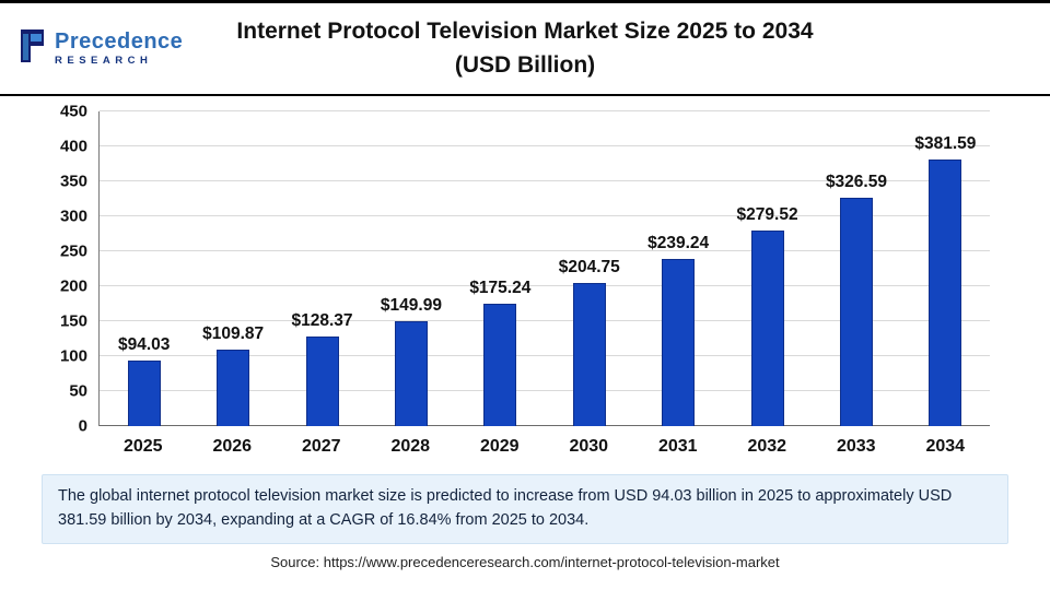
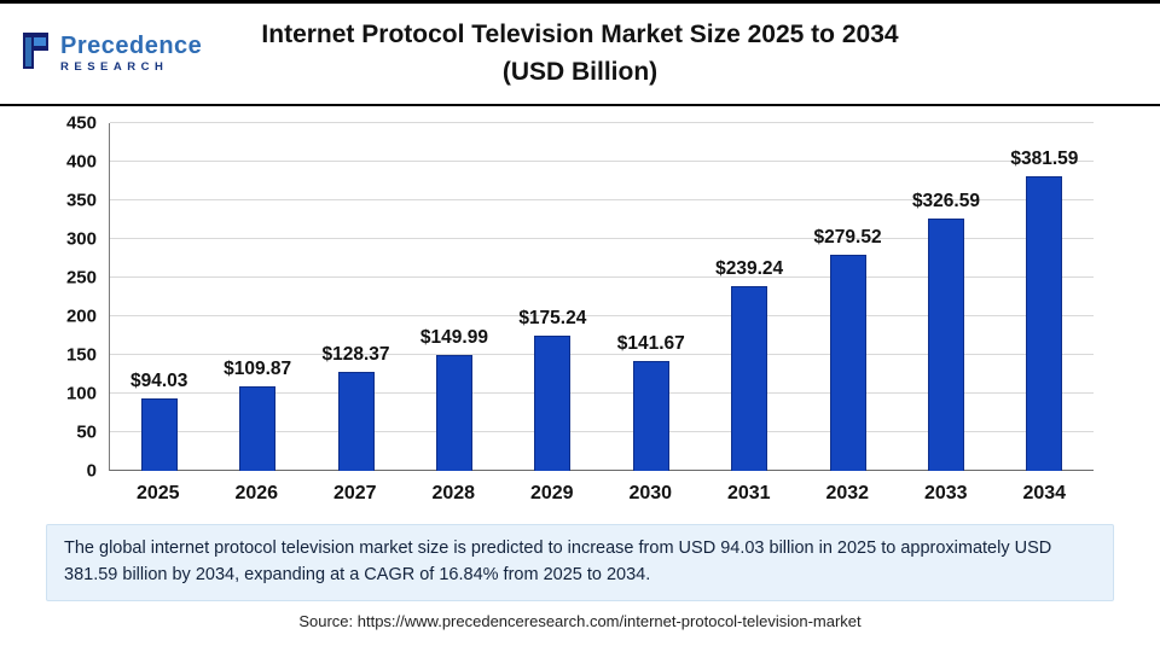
2030: $204.75 -> $141.67
